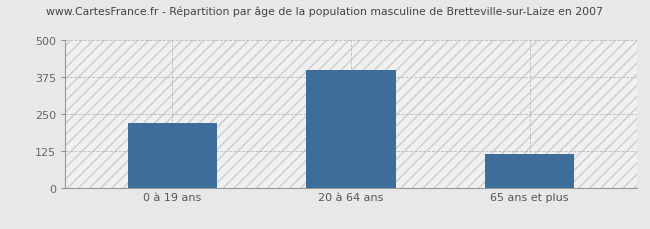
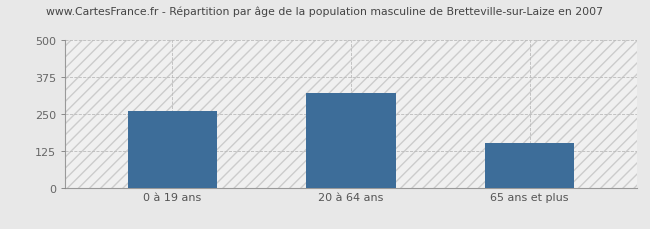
0 à 19 ans: 220 -> 260
20 à 64 ans: 400 -> 320
65 ans et plus: 115 -> 150
